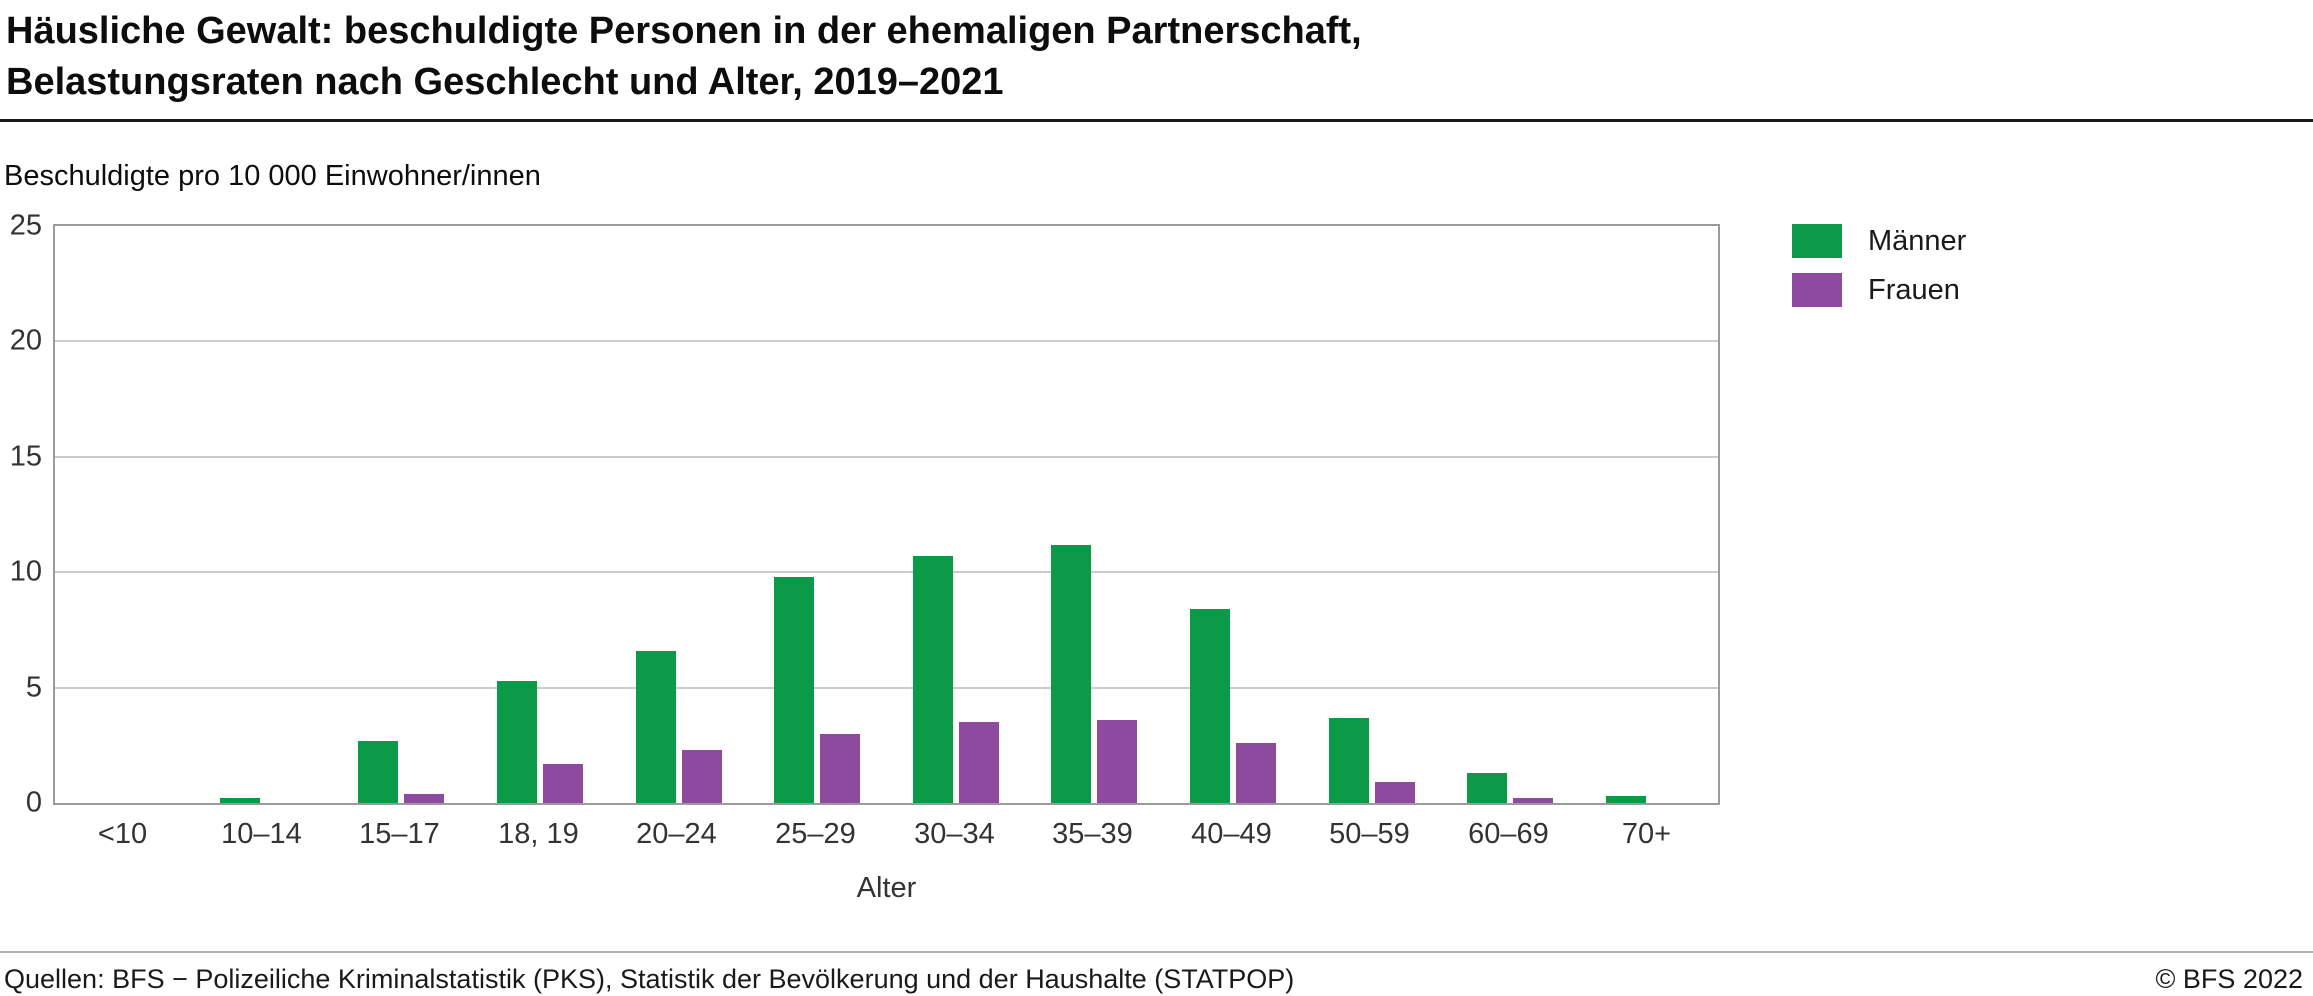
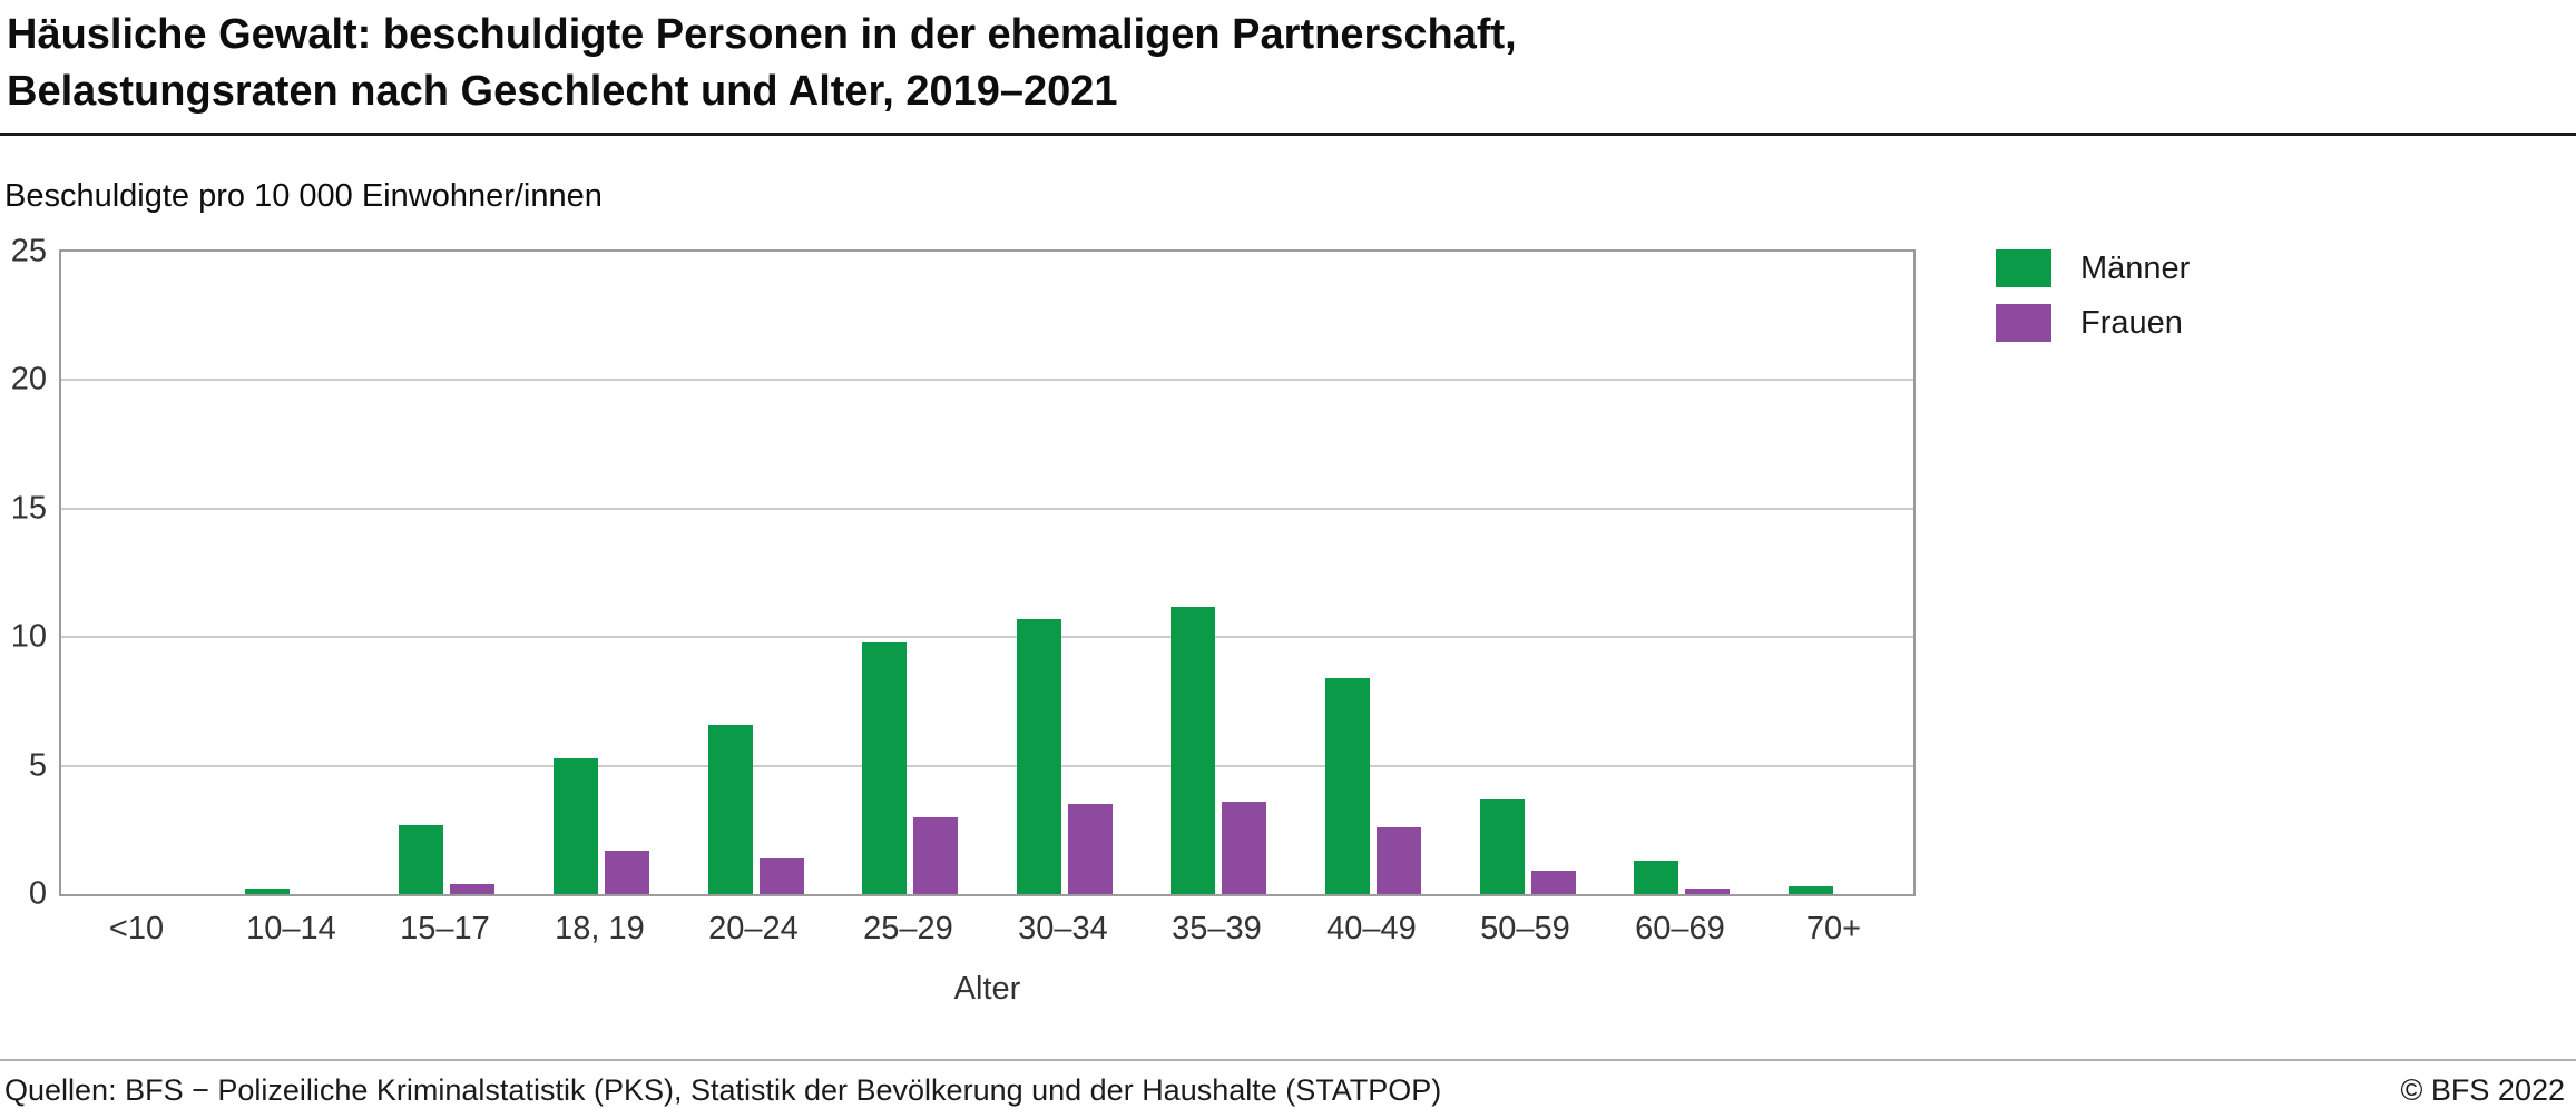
Frauen/20–24: 2.3 -> 1.4
